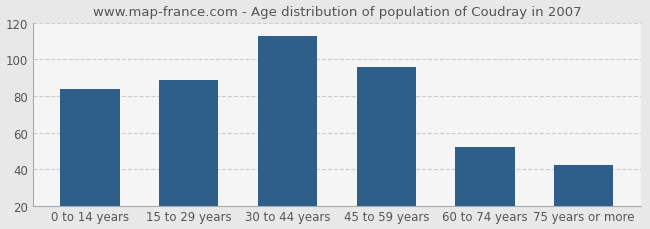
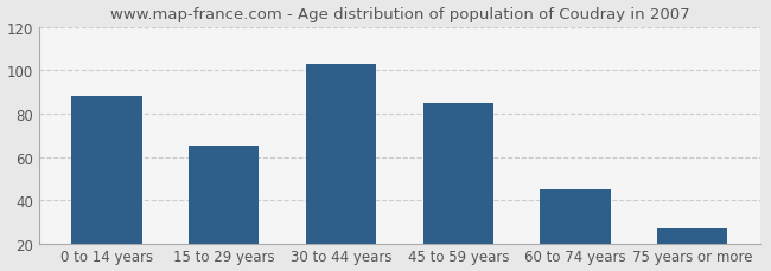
0 to 14 years: 84 -> 88
15 to 29 years: 89 -> 65
30 to 44 years: 113 -> 103
45 to 59 years: 96 -> 85
60 to 74 years: 52 -> 45
75 years or more: 42 -> 27
